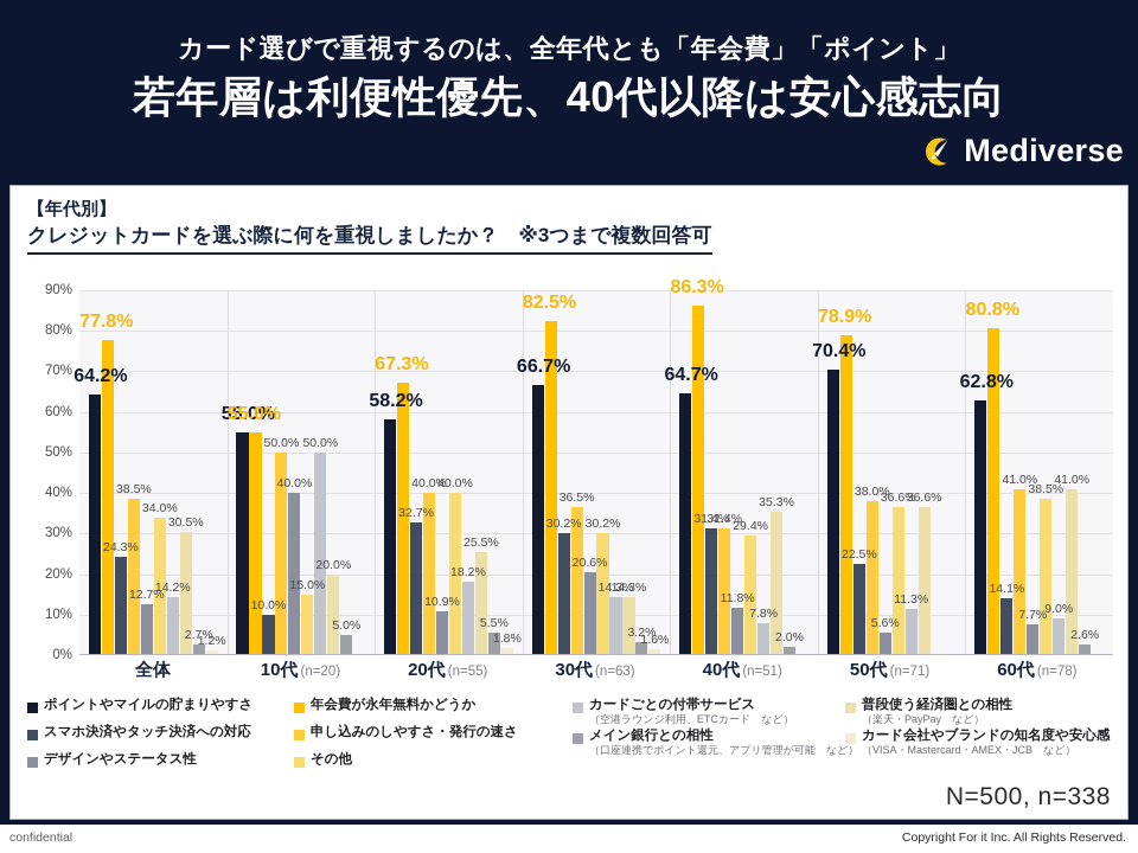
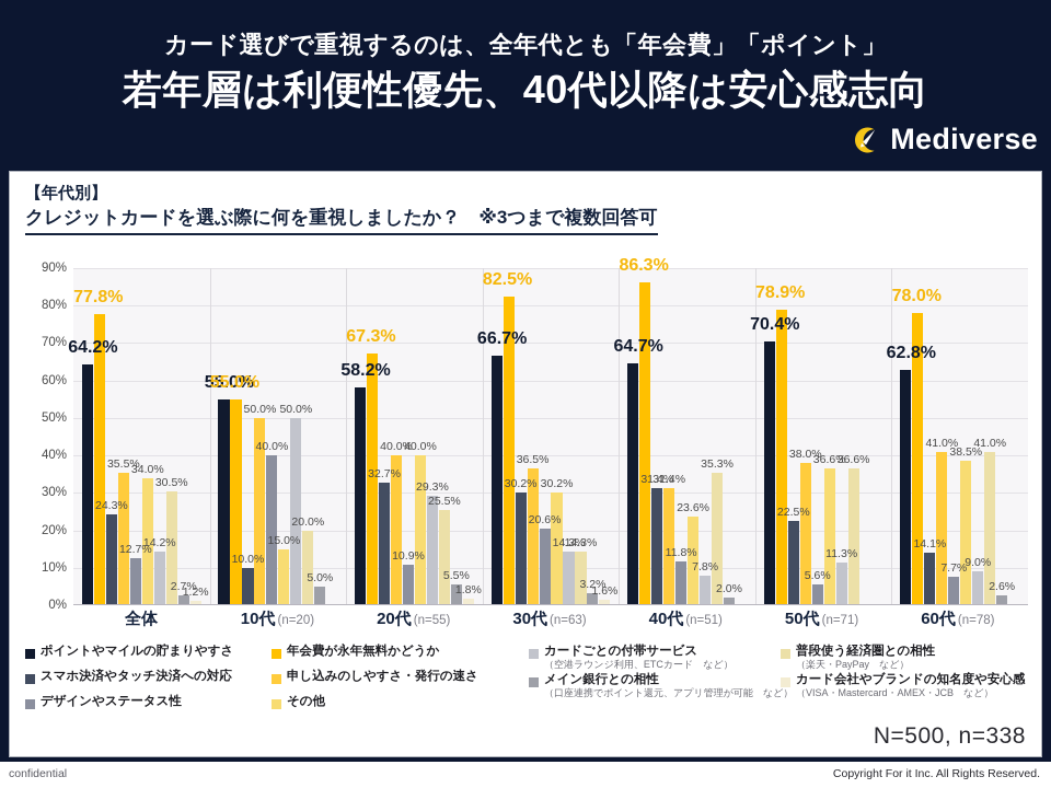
申し込みのしやすさ・発行の速さ/全体: 38.5% -> 35.5%
カードごとの付帯サービス/20代: 18.2% -> 29.3%
その他/40代: 29.4% -> 23.6%
年会費が永年無料かどうか/60代: 80.8% -> 78.0%
